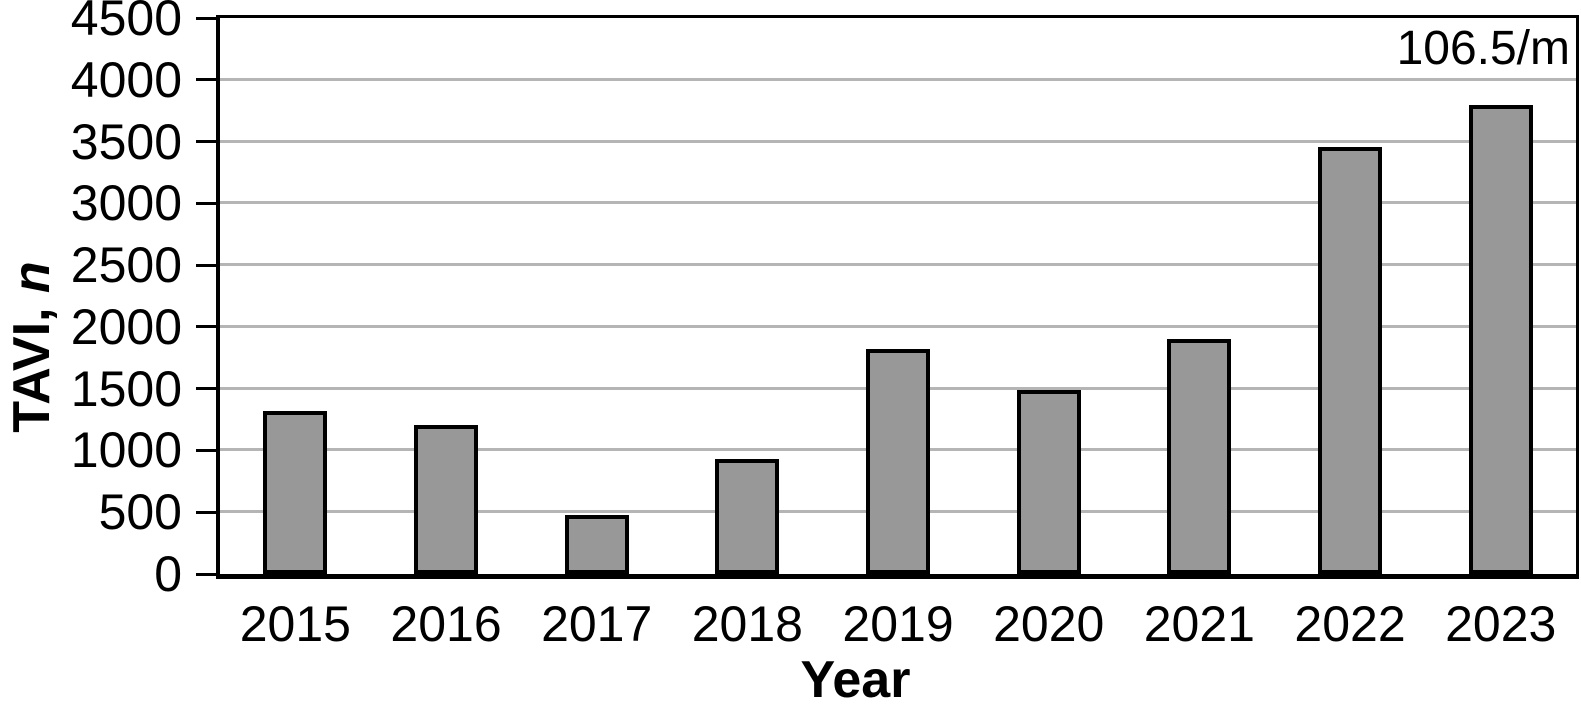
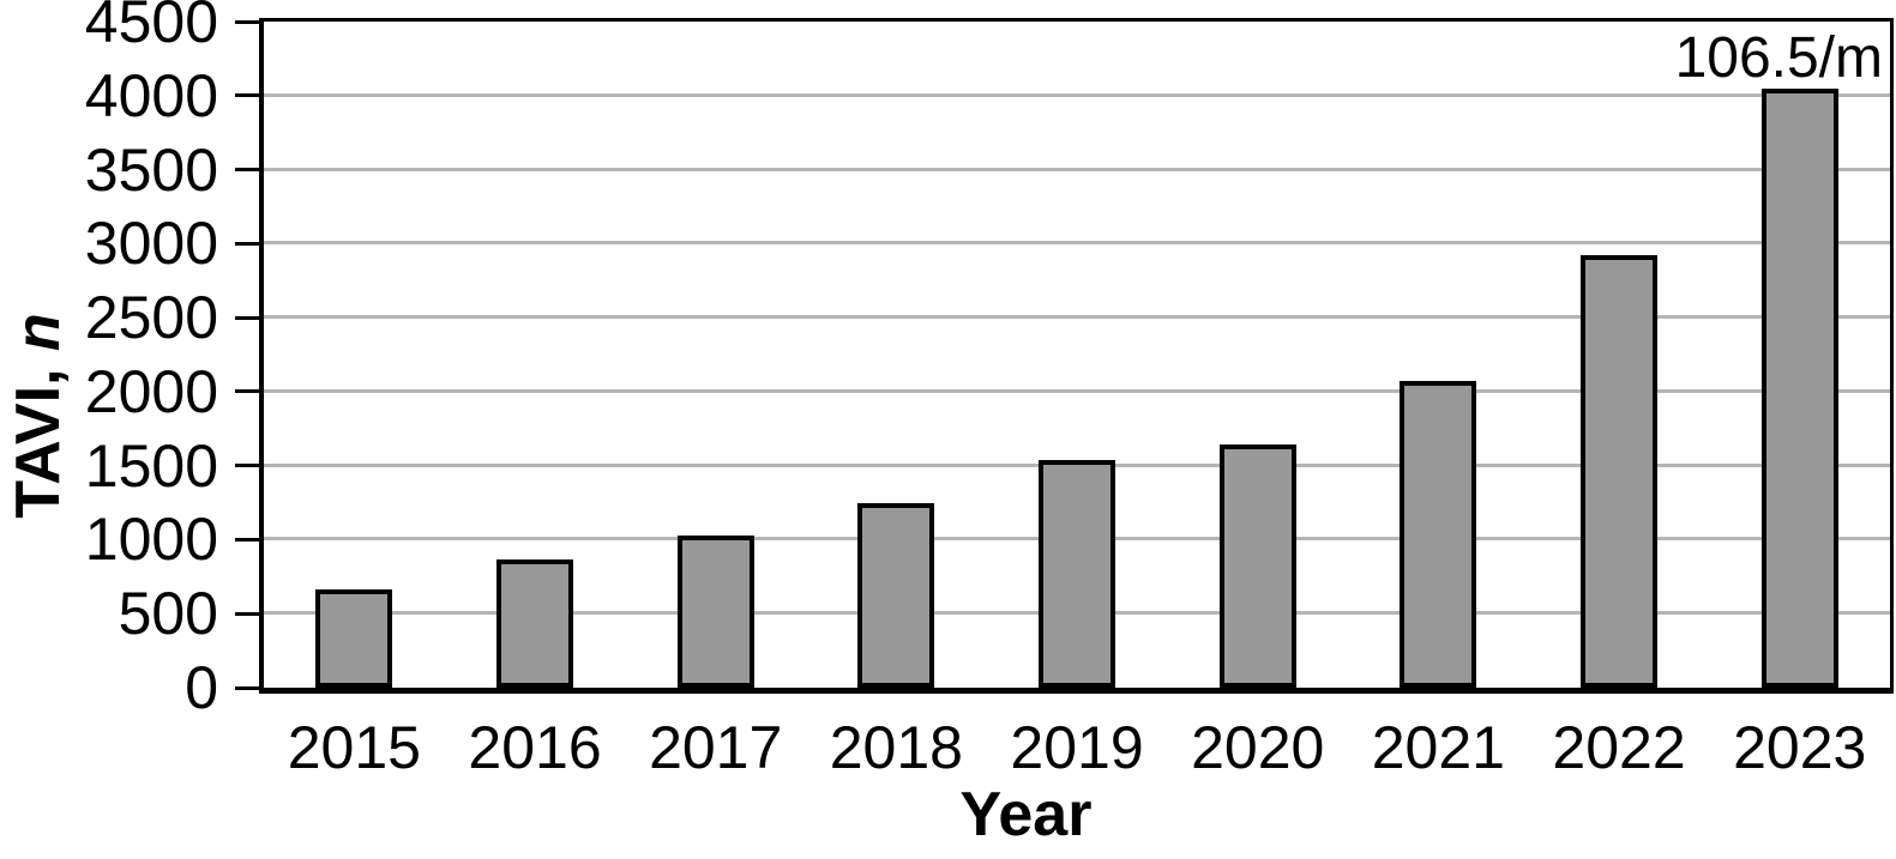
2015: 1320 -> 660
2016: 1210 -> 860
2017: 480 -> 1030
2018: 930 -> 1240
2019: 1820 -> 1540
2020: 1490 -> 1640
2021: 1900 -> 2070
2022: 3460 -> 2920
2023: 3800 -> 4050
